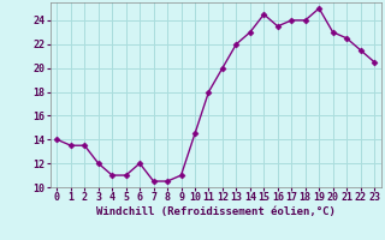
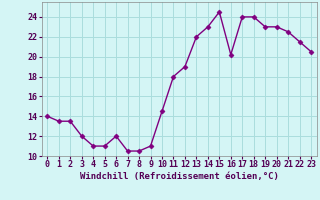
12: 20.0 -> 19.0
16: 23.5 -> 20.2
19: 25.0 -> 23.0
